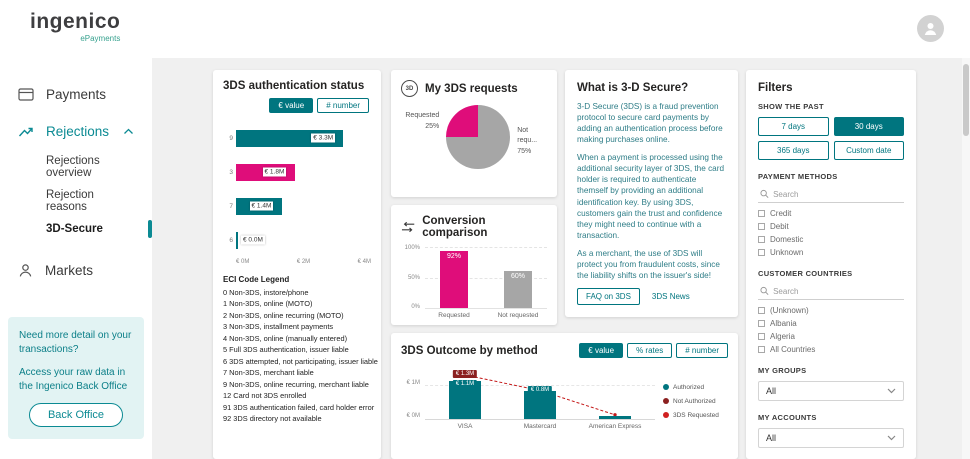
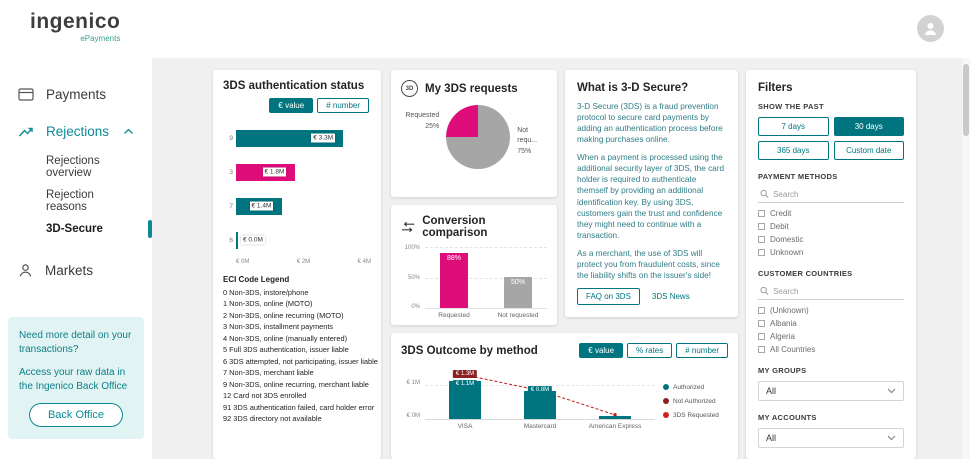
Conversion comparison/Requested: 92% -> 88%
Conversion comparison/Not requested: 60% -> 50%
